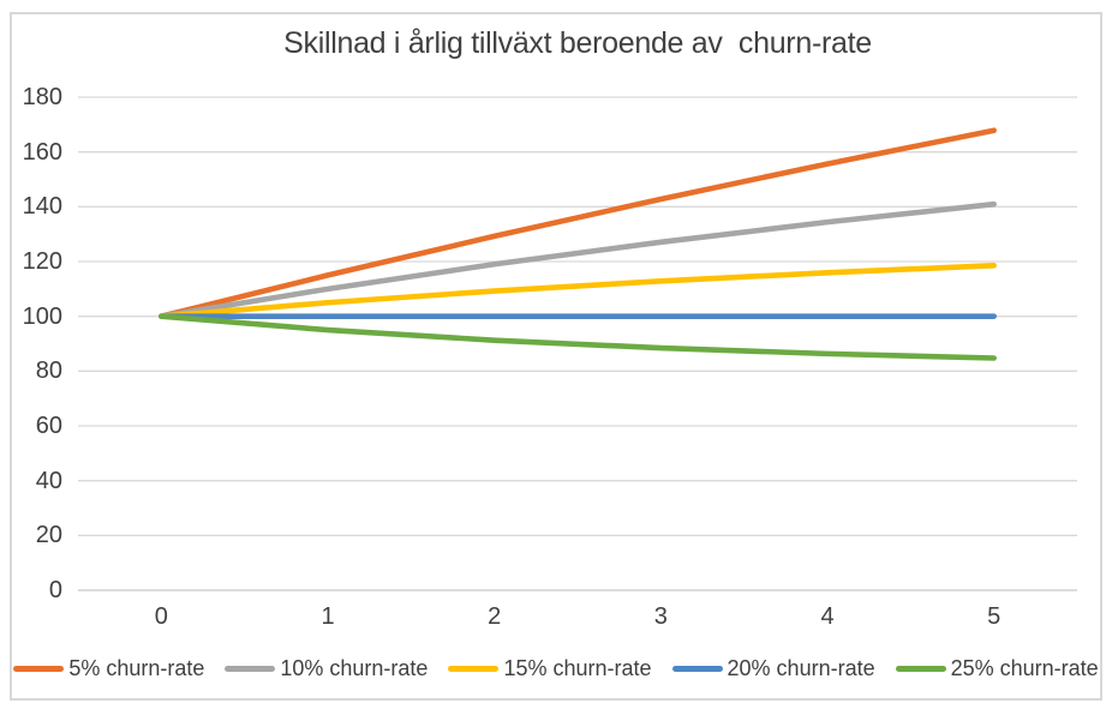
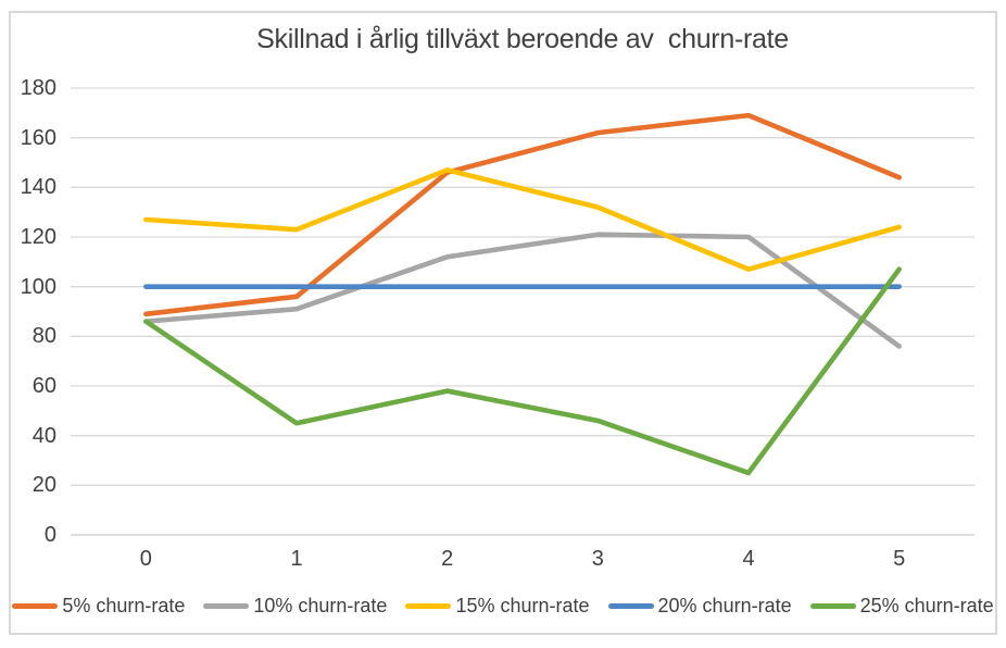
5% churn-rate/0: 100 -> 89
10% churn-rate/0: 100 -> 86
15% churn-rate/0: 100 -> 127
25% churn-rate/0: 100 -> 86
5% churn-rate/1: 115 -> 96
10% churn-rate/1: 110 -> 91
15% churn-rate/1: 105 -> 123
25% churn-rate/1: 95 -> 45
5% churn-rate/2: 129 -> 146
10% churn-rate/2: 119 -> 112
15% churn-rate/2: 109 -> 147
25% churn-rate/2: 91 -> 58
5% churn-rate/3: 143 -> 162
10% churn-rate/3: 127 -> 121
15% churn-rate/3: 113 -> 132
25% churn-rate/3: 88 -> 46
5% churn-rate/4: 156 -> 169
10% churn-rate/4: 134 -> 120
15% churn-rate/4: 116 -> 107
25% churn-rate/4: 86 -> 25
5% churn-rate/5: 168 -> 144
10% churn-rate/5: 141 -> 76
15% churn-rate/5: 119 -> 124
25% churn-rate/5: 85 -> 107
